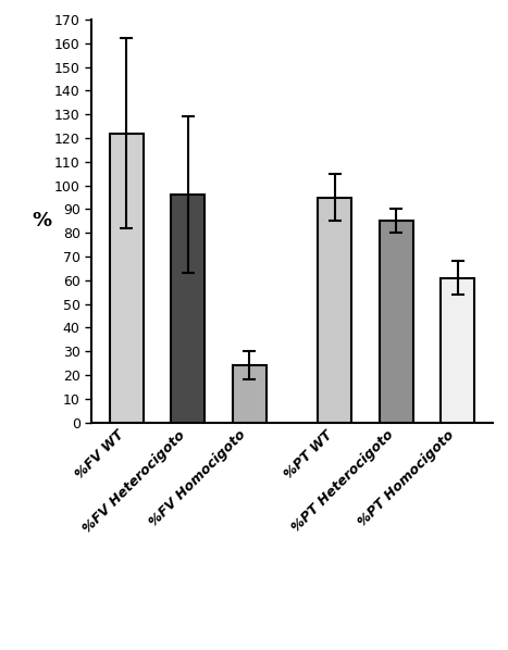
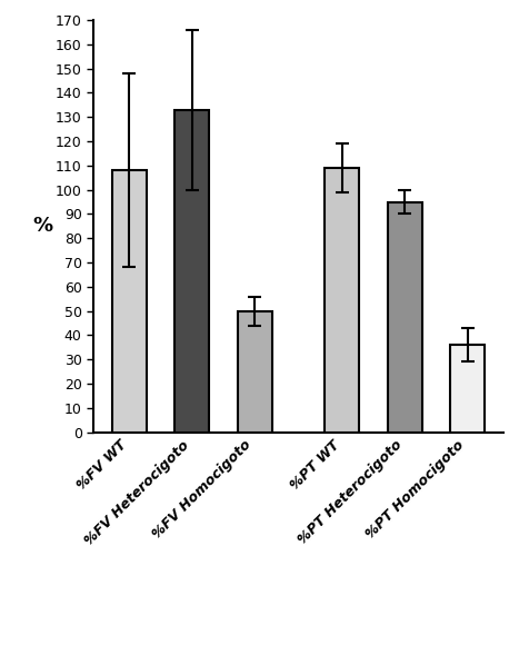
%FV WT: 122 -> 108
%FV Heterocigoto: 96 -> 133
%FV Homocigoto: 24 -> 50
%PT WT: 95 -> 109
%PT Heterocigoto: 85 -> 95
%PT Homocigoto: 61 -> 36
